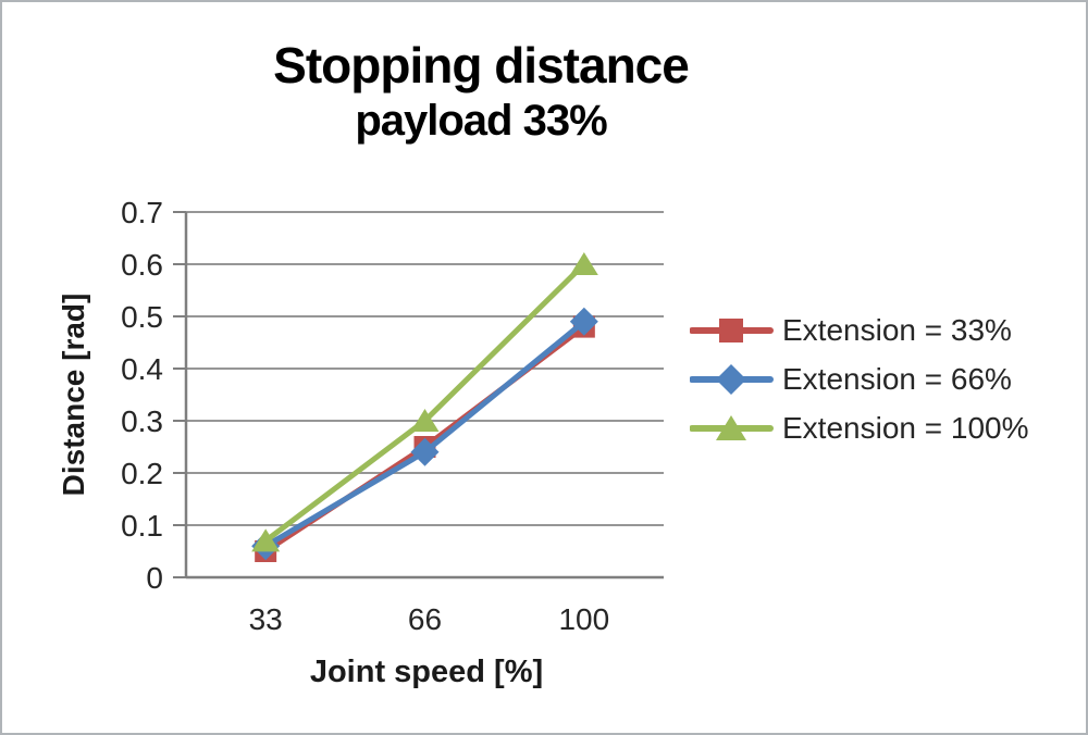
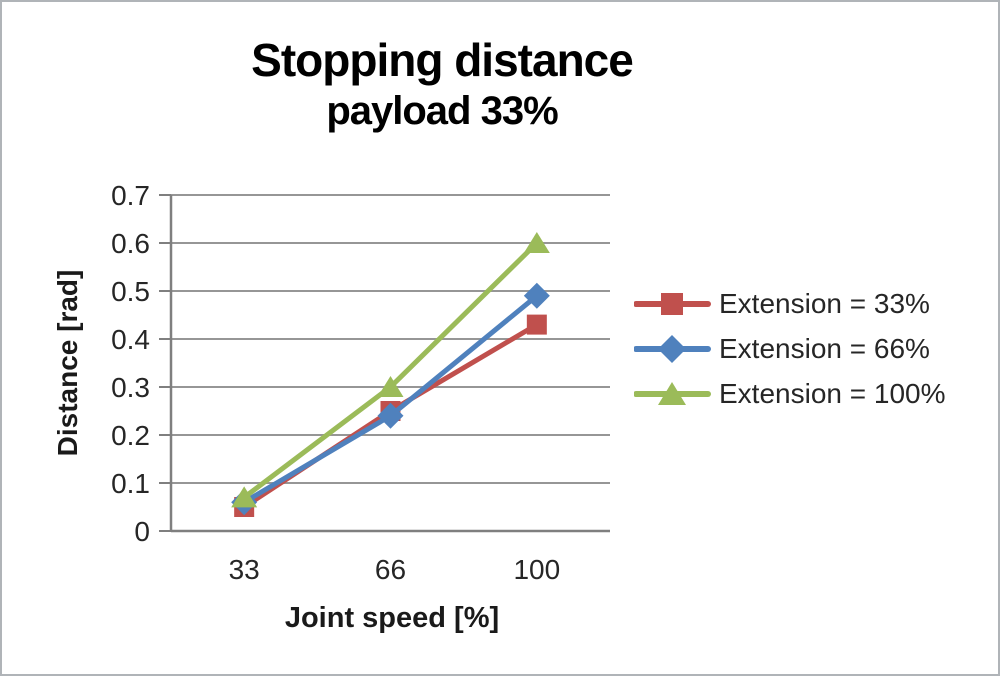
Extension = 33%/100: 0.48 -> 0.43
